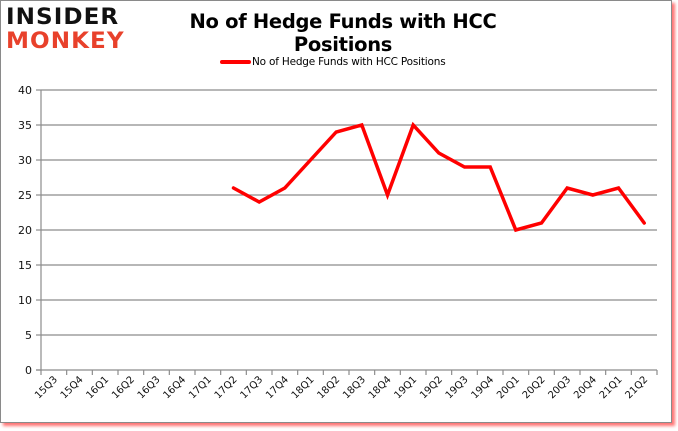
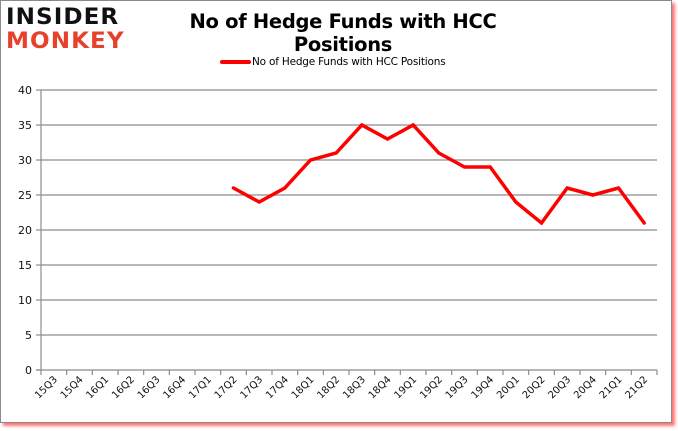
18Q2: 34 -> 31
18Q4: 25 -> 33
20Q1: 20 -> 24
